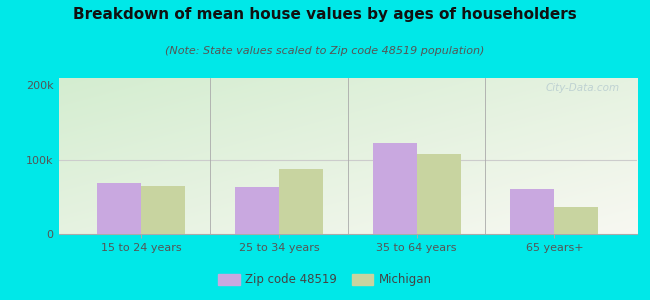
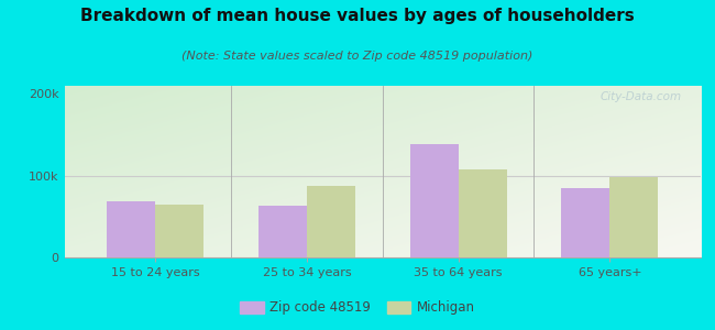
Zip code 48519/35 to 64 years: 122k -> 138k
Zip code 48519/65 years+: 60k -> 85k
Michigan/65 years+: 36k -> 98k
